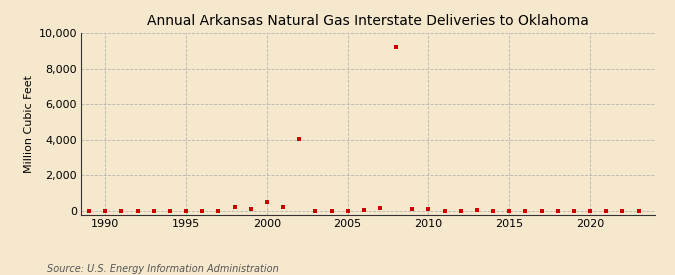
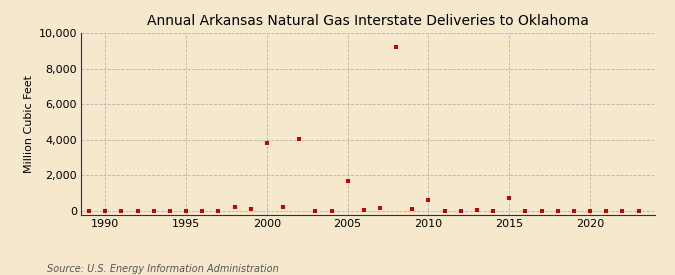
2000: 500 -> 3,800
2005: 0 -> 1,700
2010: 100 -> 600
2015: 0 -> 700
